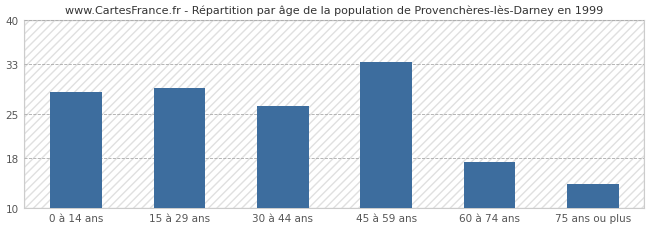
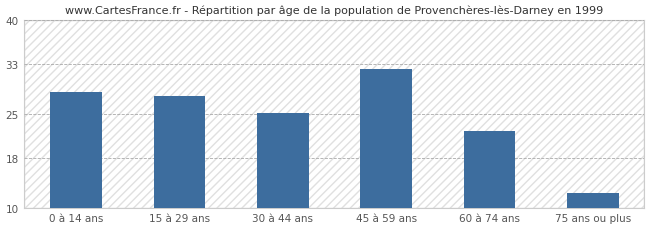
15 à 29 ans: 29.2 -> 27.8
30 à 44 ans: 26.3 -> 25.2
45 à 59 ans: 33.3 -> 32.2
60 à 74 ans: 17.3 -> 22.2
75 ans ou plus: 13.8 -> 12.4
